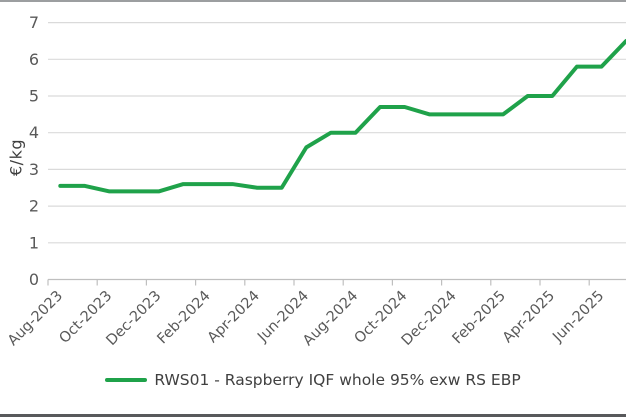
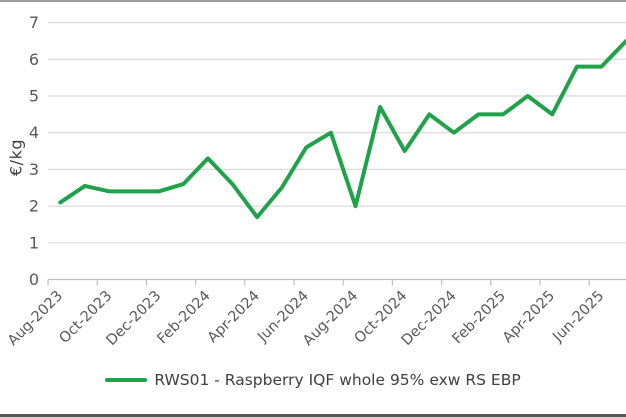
Aug-2023: 2.5 -> 2.1
Feb-2024: 2.6 -> 3.3
Apr-2024: 2.5 -> 1.7
Aug-2024: 4.0 -> 2.0
Oct-2024: 4.7 -> 3.5
Dec-2024: 4.5 -> 4.0
Apr-2025: 5.0 -> 4.5
